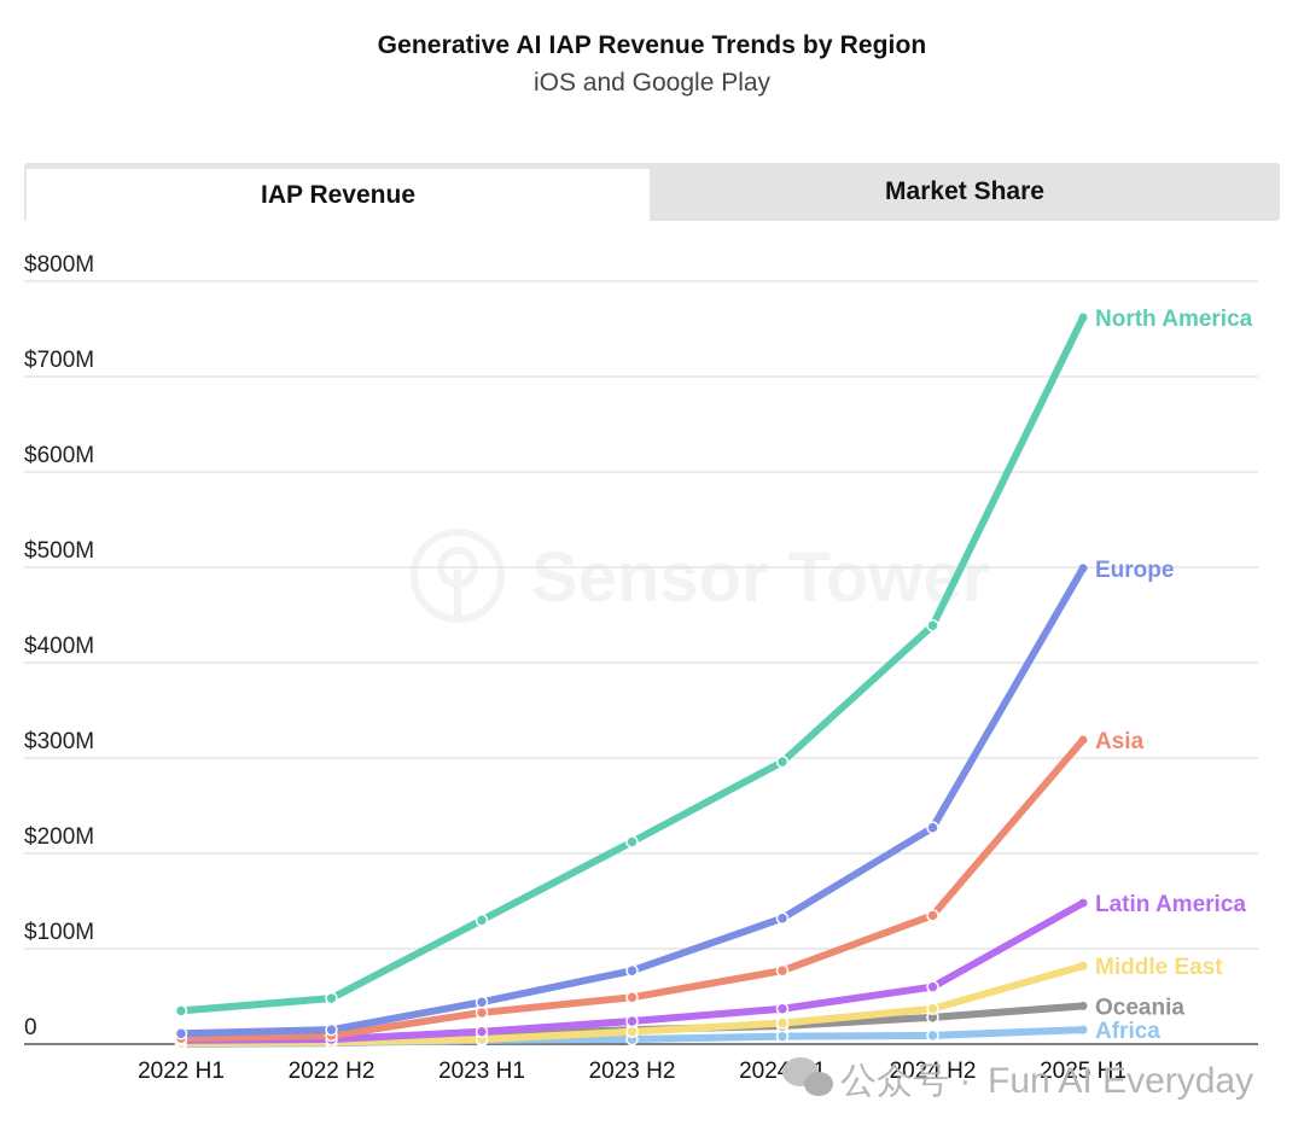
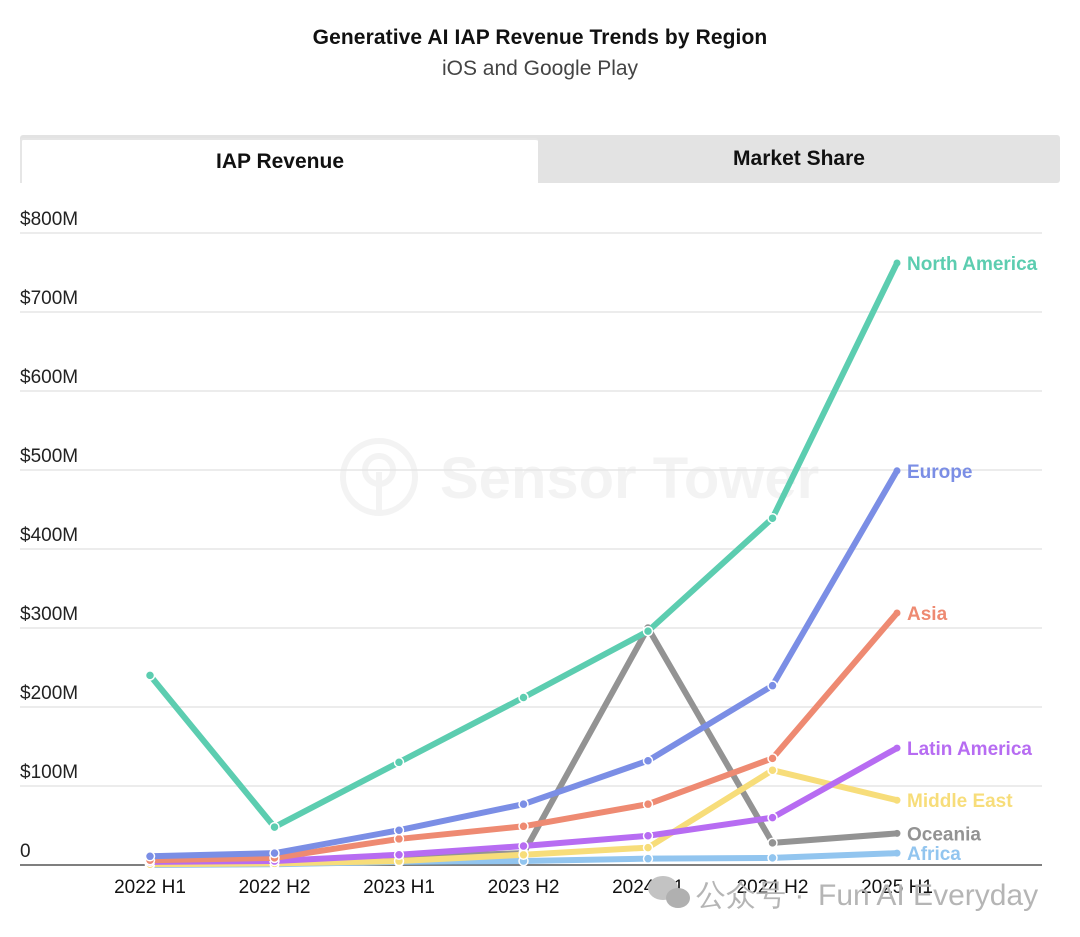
North America/2022 H1: $40M -> $240M
Oceania/2024 H1: $20M -> $300M
Middle East/2024 H2: $40M -> $120M
